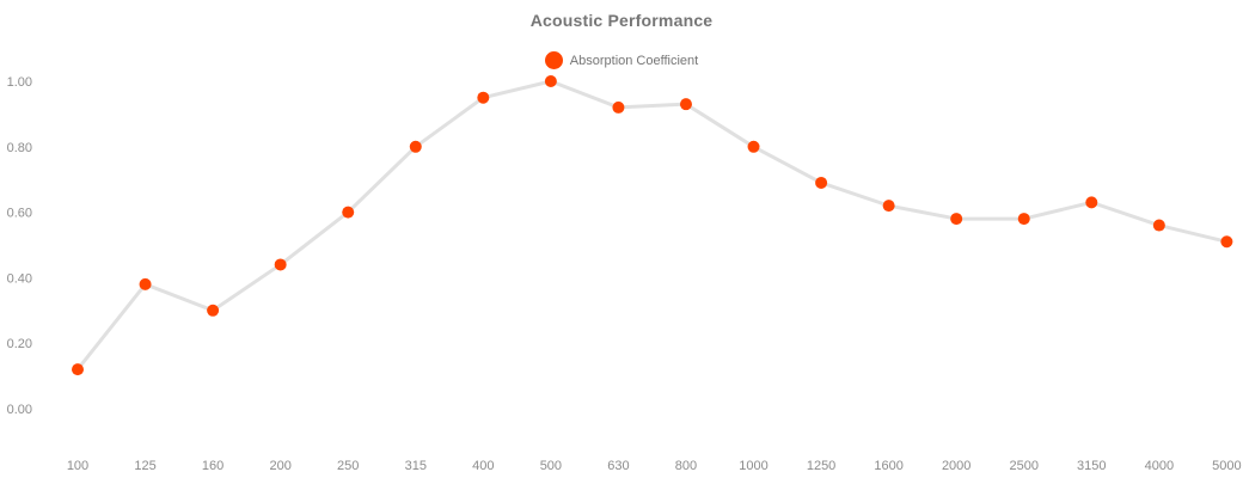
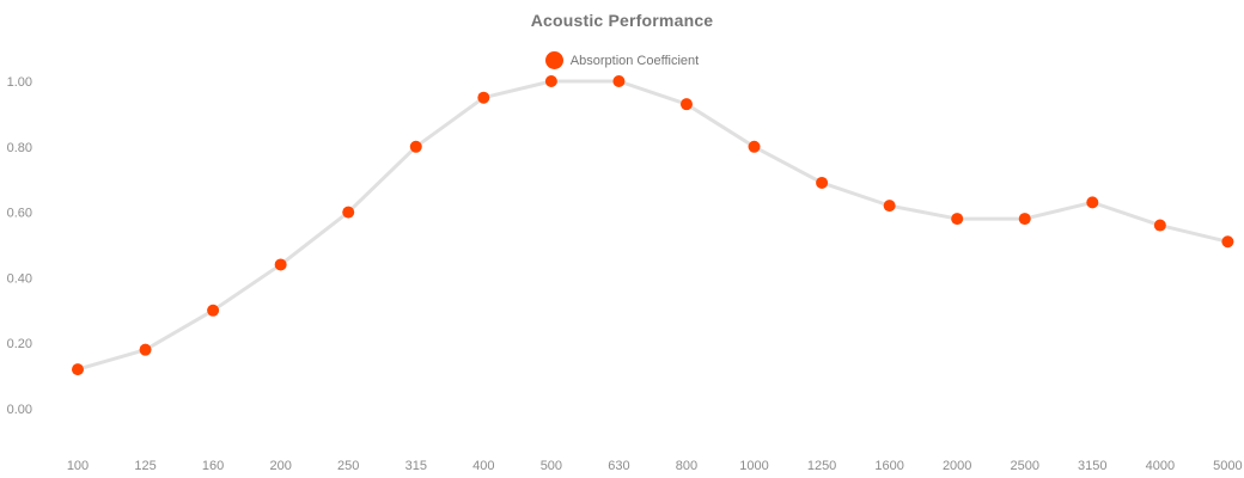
125: 0.38 -> 0.18
630: 0.92 -> 1.00
